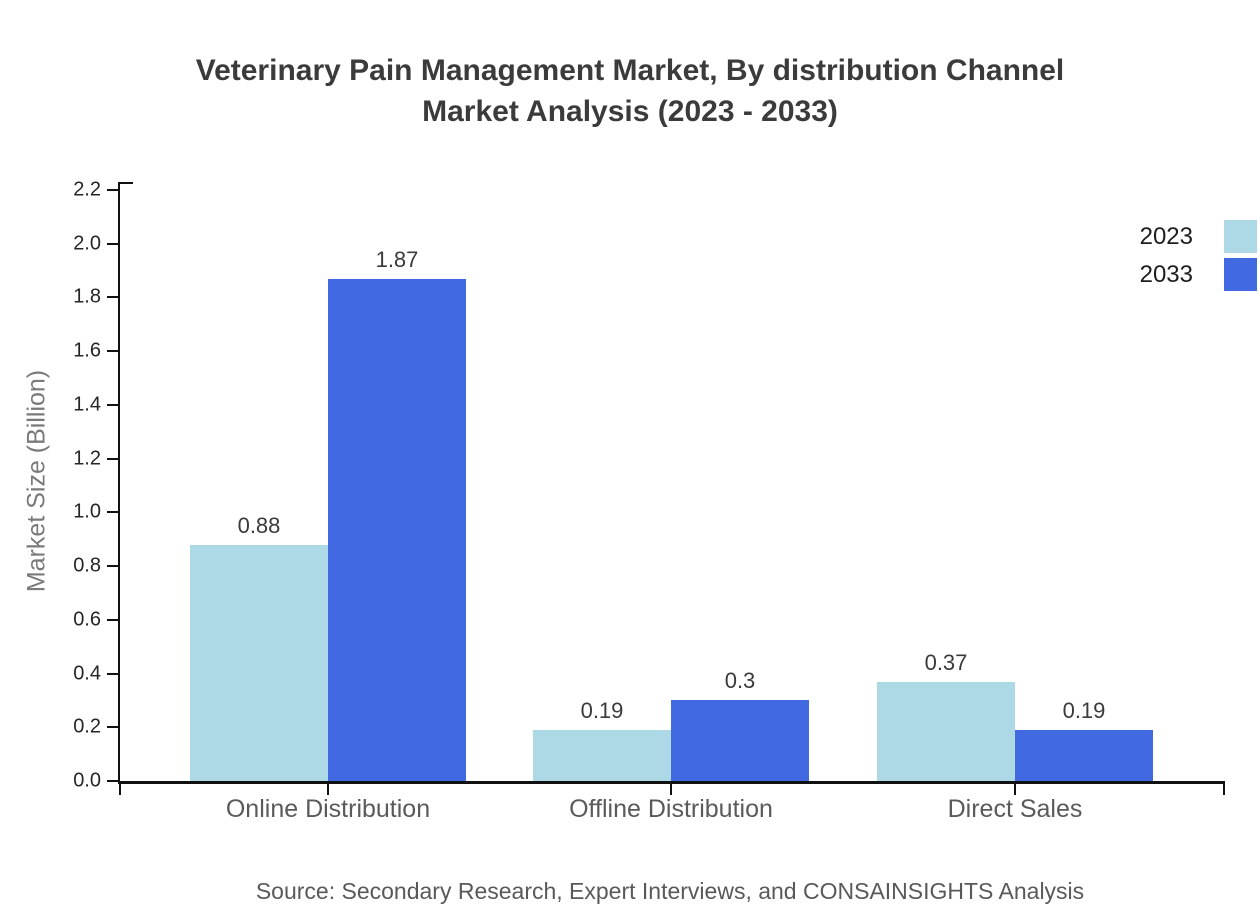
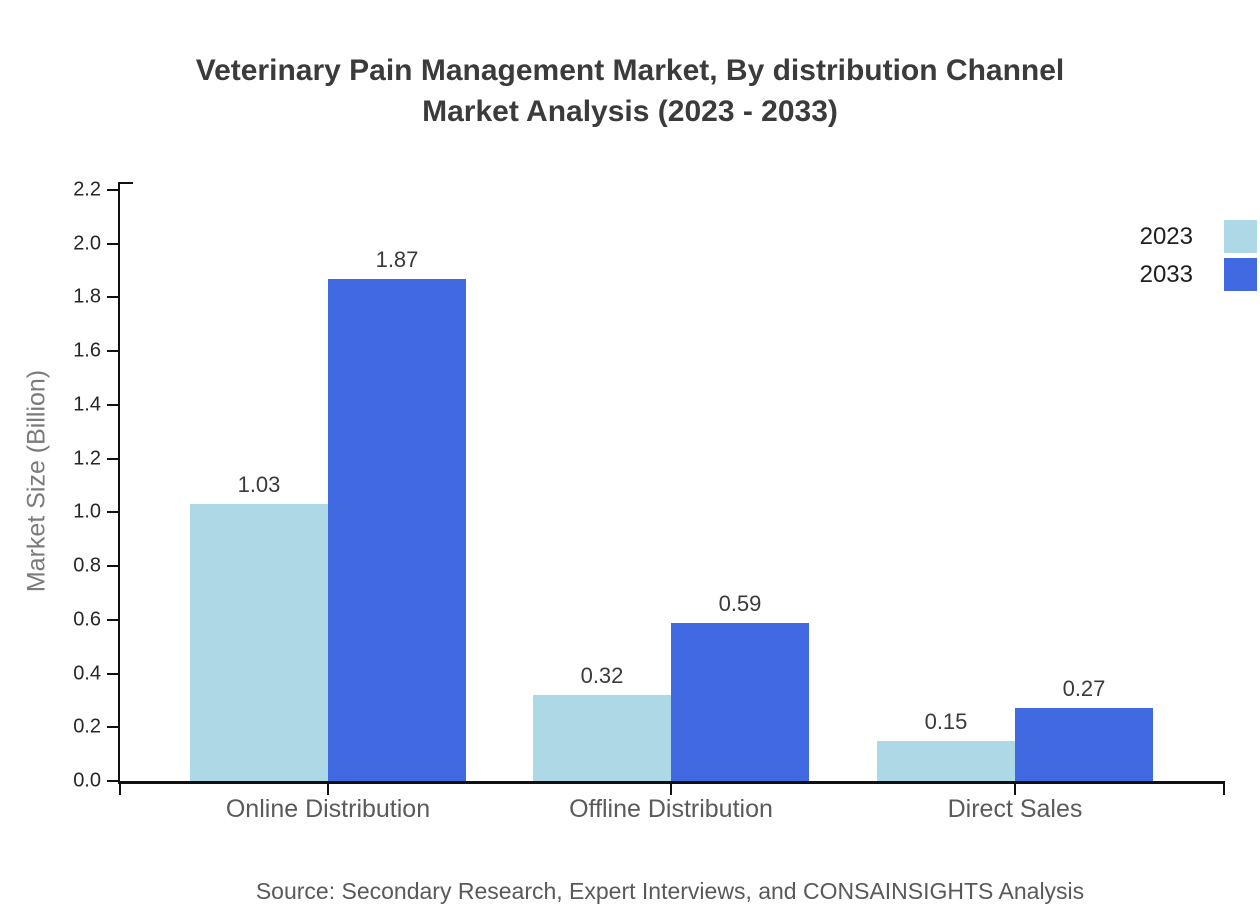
2023/Online Distribution: 0.88 -> 1.03
2023/Offline Distribution: 0.19 -> 0.32
2033/Offline Distribution: 0.3 -> 0.59
2023/Direct Sales: 0.37 -> 0.15
2033/Direct Sales: 0.19 -> 0.27
